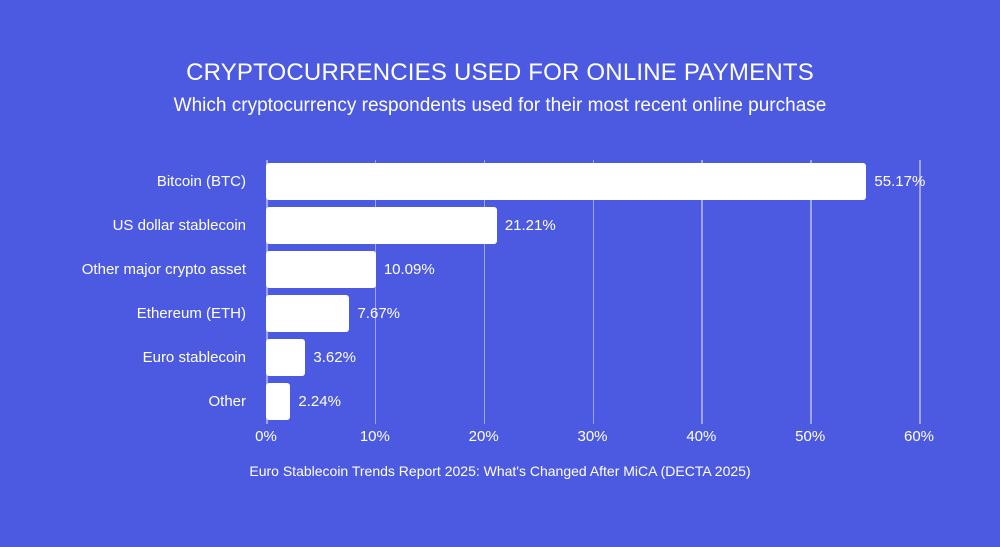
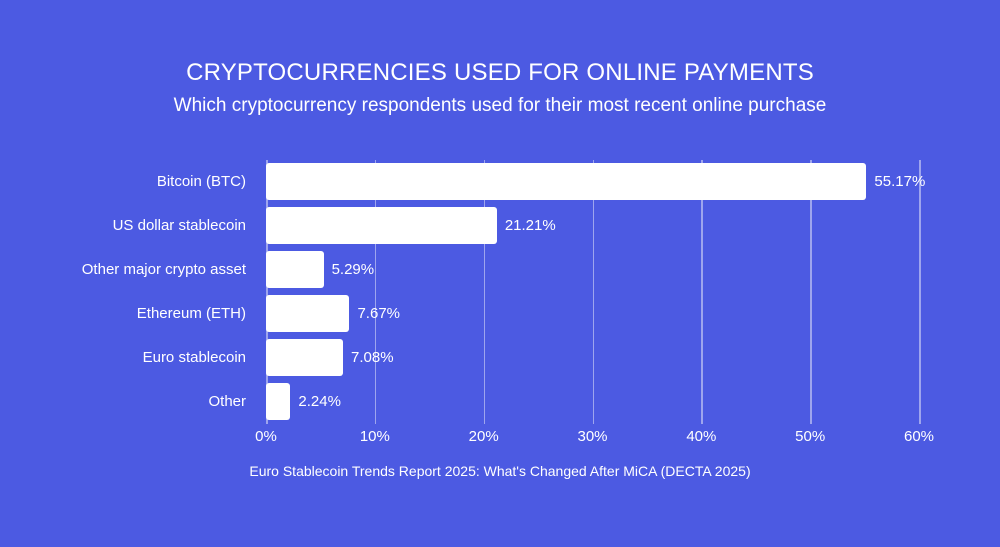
Other major crypto asset: 10.09% -> 5.29%
Euro stablecoin: 3.62% -> 7.08%
